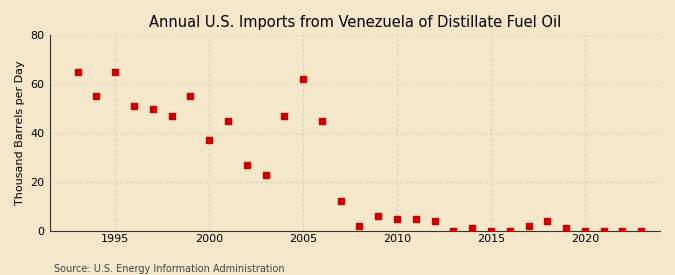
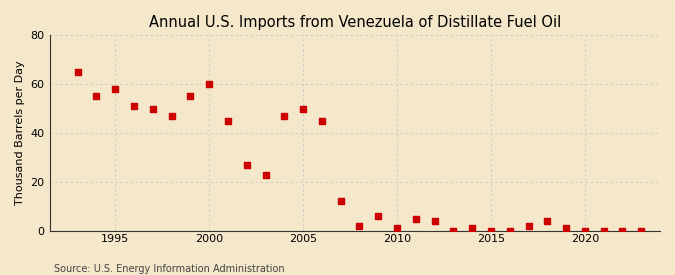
1995: 65 -> 58
2000: 37 -> 60
2005: 62 -> 50
2010: 5 -> 1
